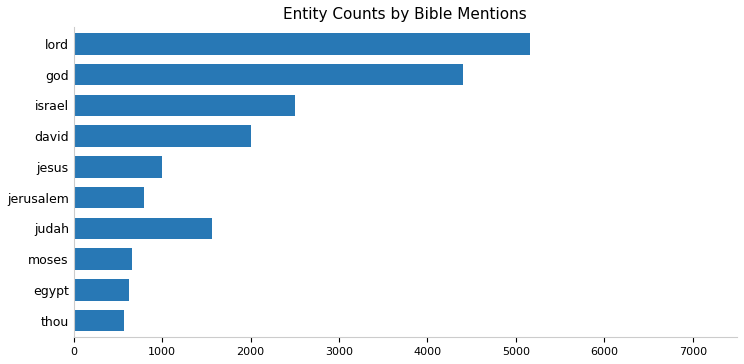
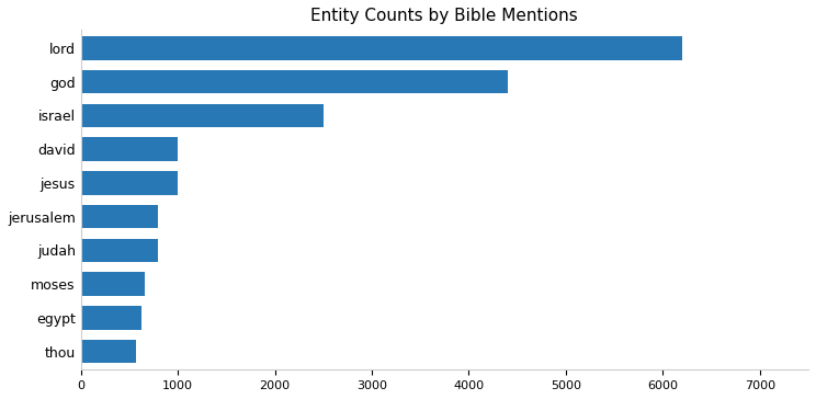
lord: 5160 -> 6200
david: 2000 -> 1000
judah: 1560 -> 800
